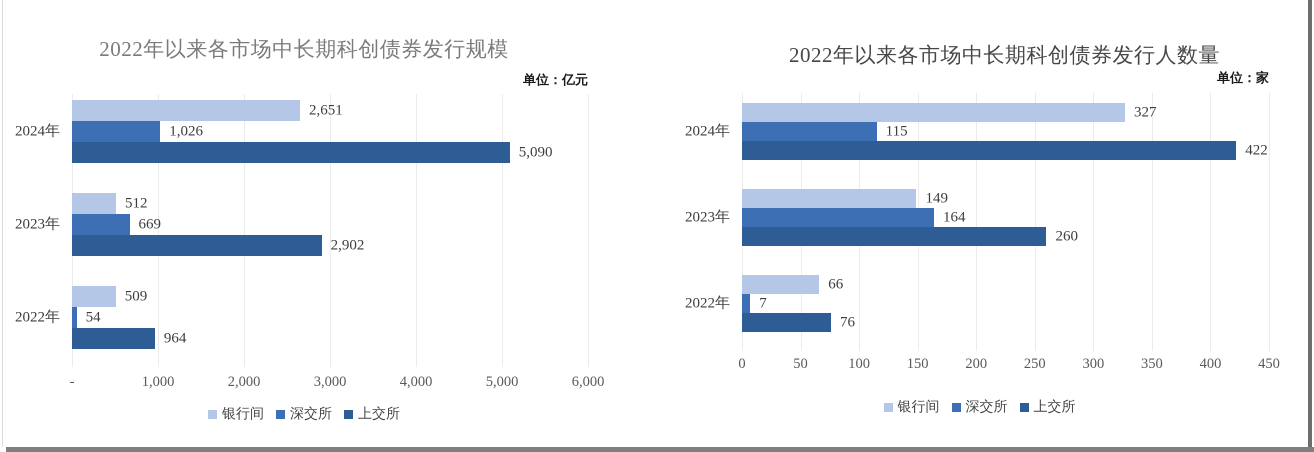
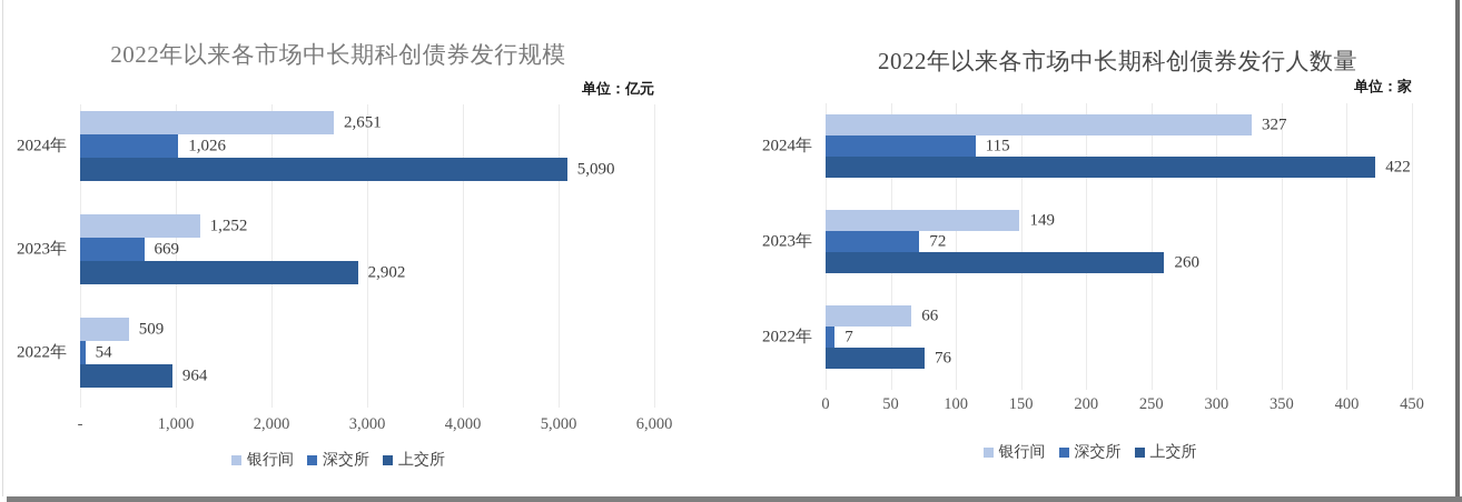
2022年以来各市场中长期科创债券发行规模/银行间/2023年: 512 -> 1,252
2022年以来各市场中长期科创债券发行人数量/深交所/2023年: 164 -> 72
